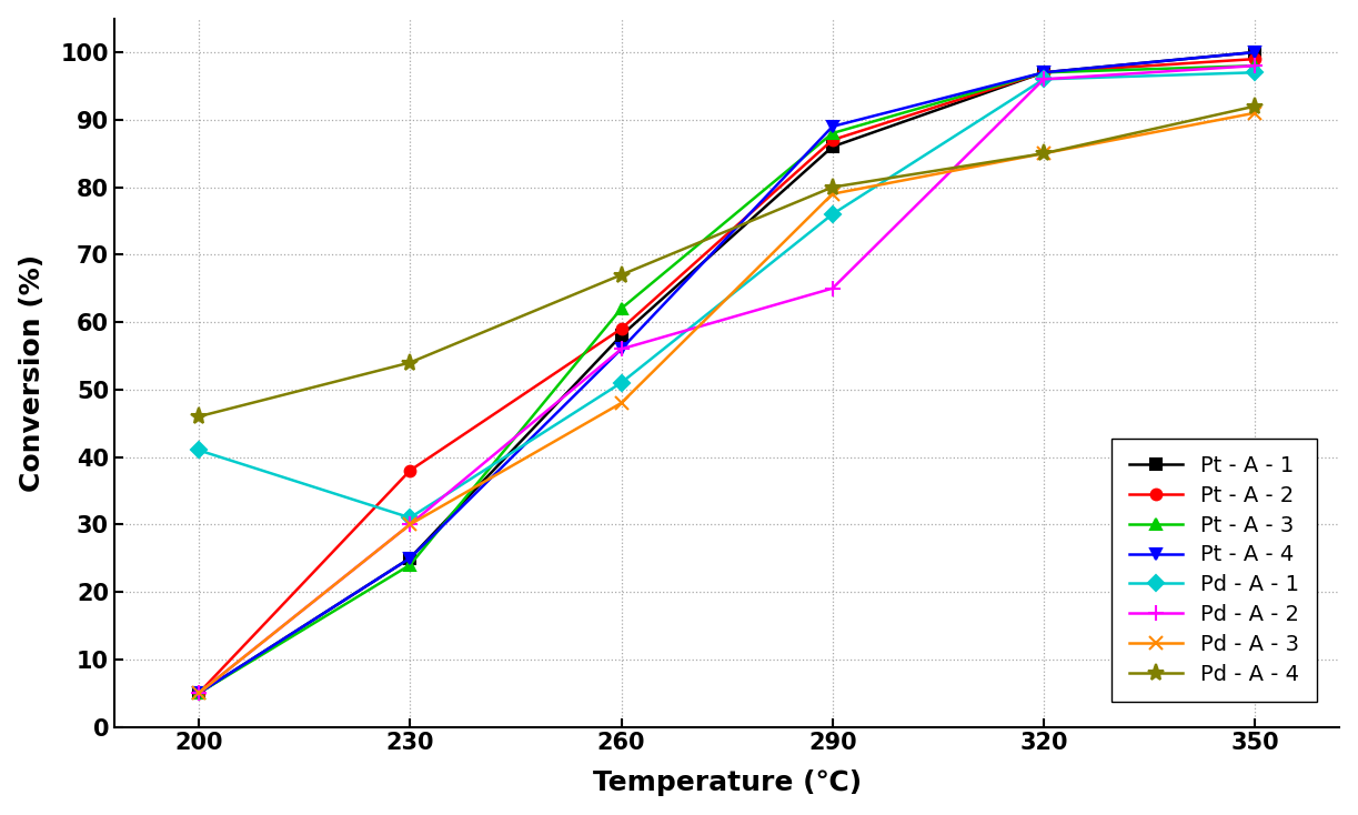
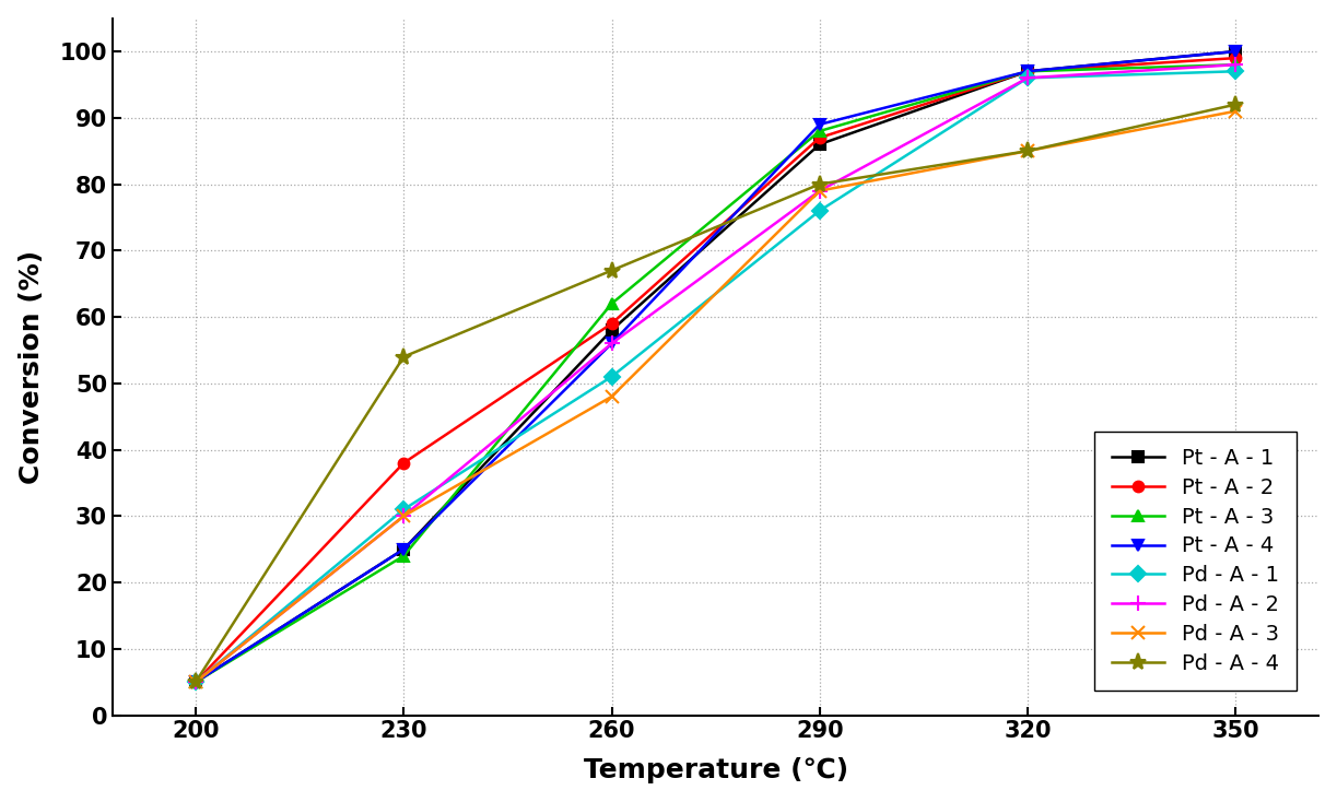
Pd - A - 1/200: 41 -> 5
Pd - A - 4/200: 46 -> 5
Pd - A - 2/290: 65 -> 79
